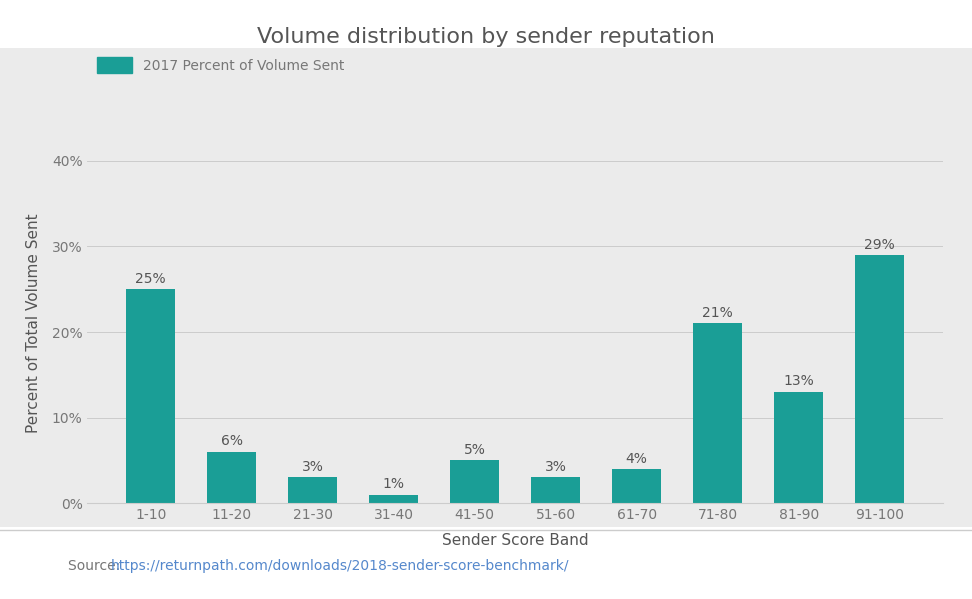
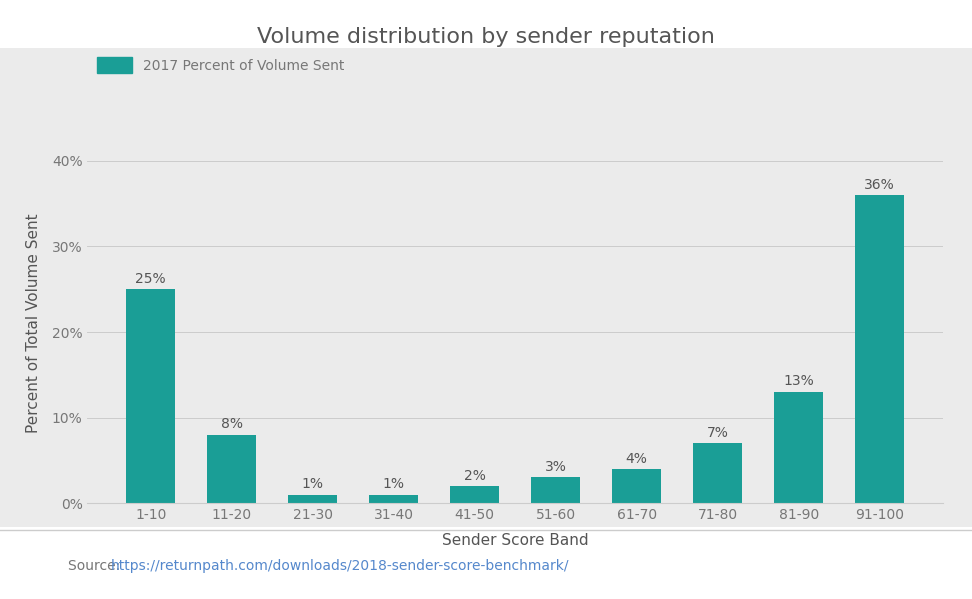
11-20: 6% -> 8%
21-30: 3% -> 1%
41-50: 5% -> 2%
71-80: 21% -> 7%
91-100: 29% -> 36%
